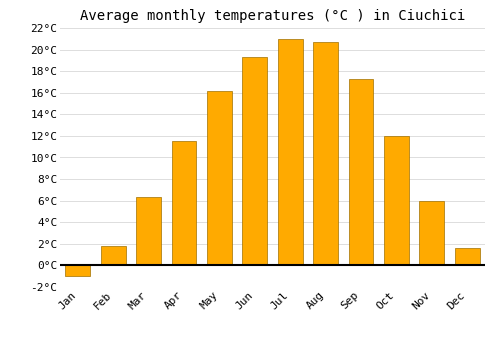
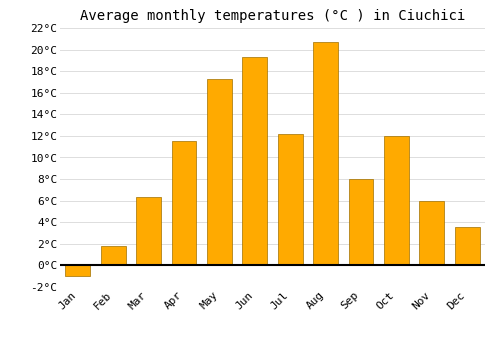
May: 16.2°C -> 17.3°C
Jul: 21.0°C -> 12.2°C
Sep: 17.3°C -> 8.0°C
Dec: 1.6°C -> 3.6°C
